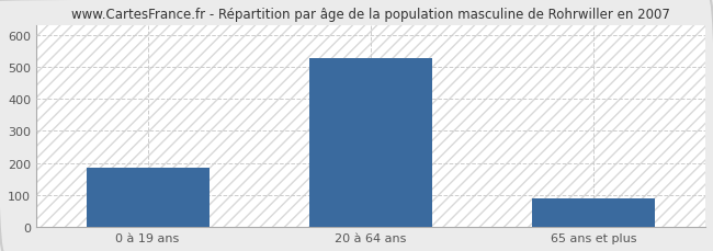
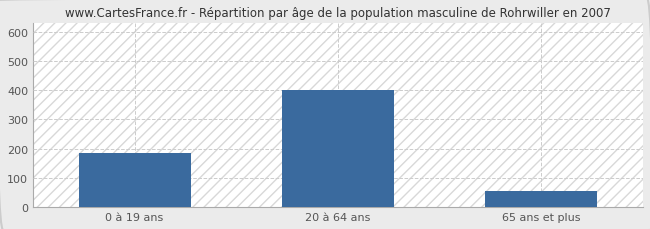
20 à 64 ans: 527 -> 400
65 ans et plus: 90 -> 55
